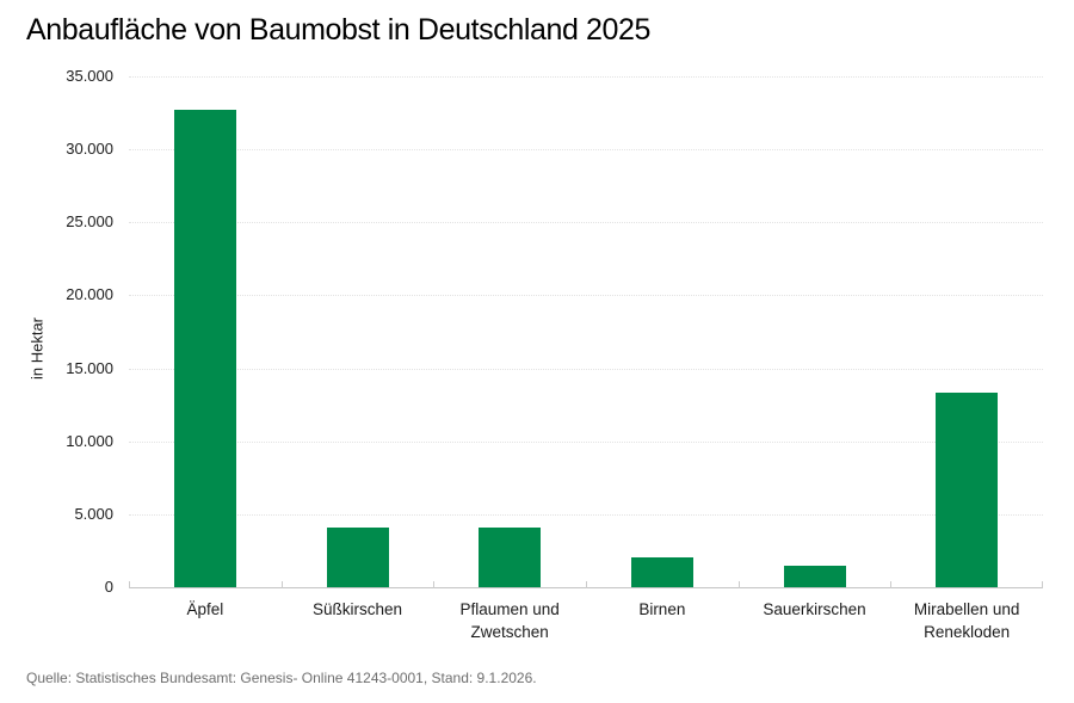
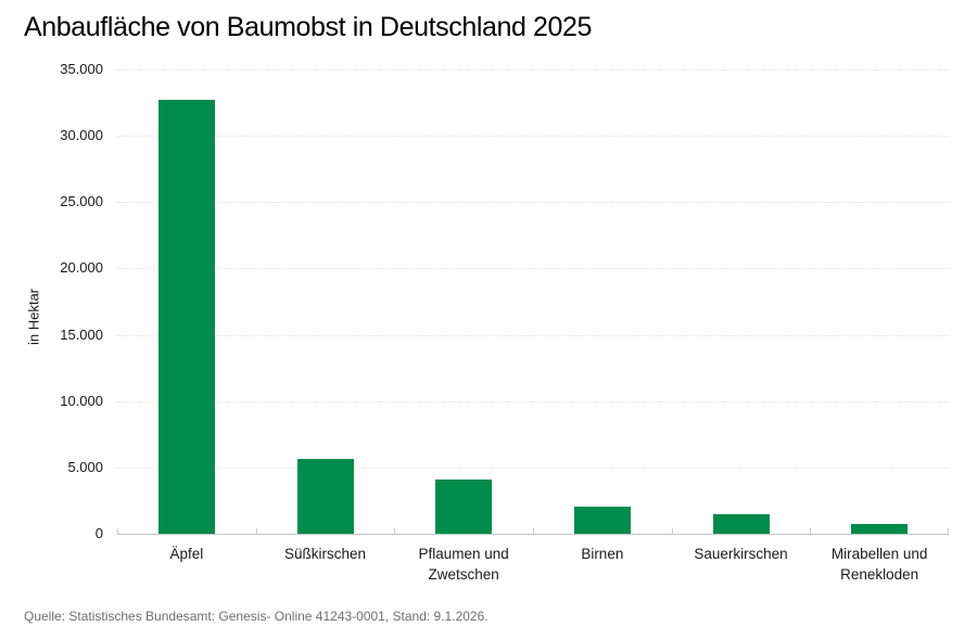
Süßkirschen: 4100 -> 5600
Mirabellen und Renekloden: 13300 -> 700
